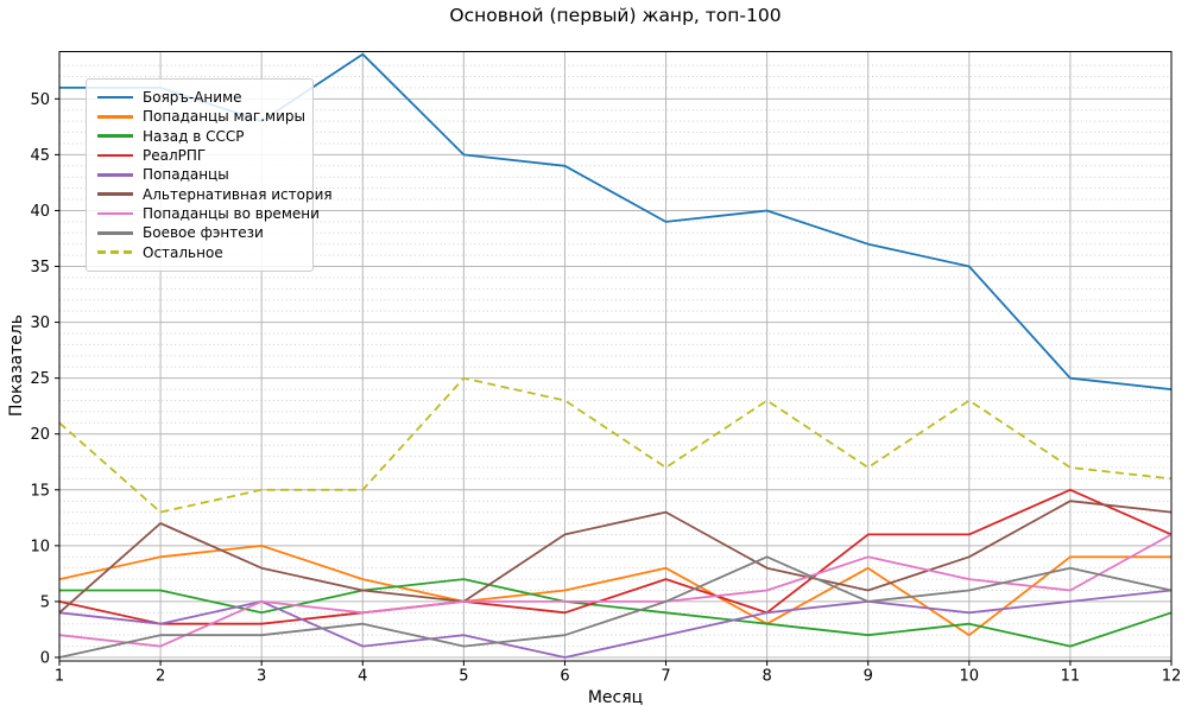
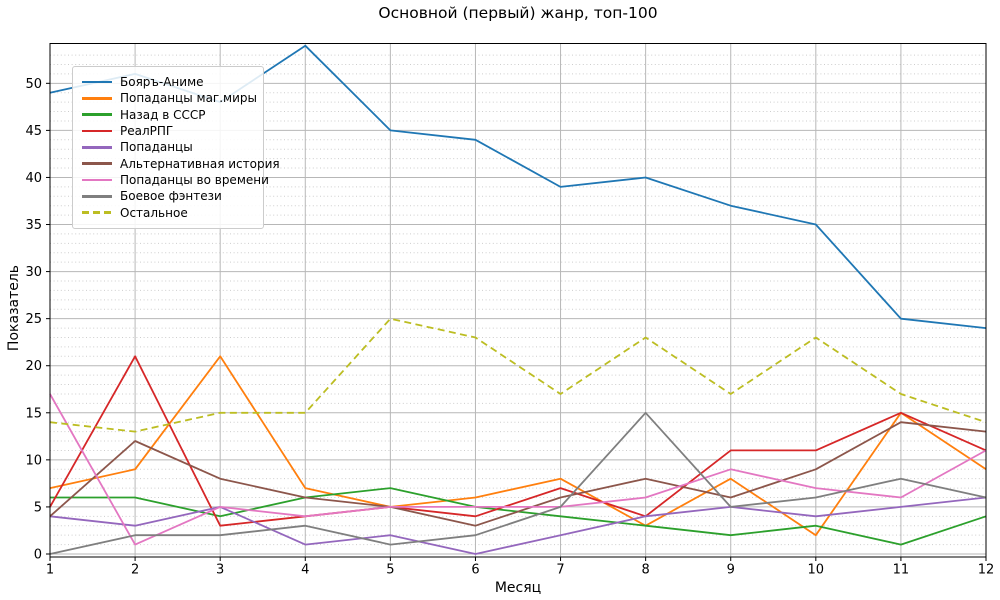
Бояръ-Аниме/1: 51 -> 49
Попаданцы во времени/1: 2 -> 17
Остальное/1: 21 -> 14
РеалРПГ/2: 3 -> 21
Попаданцы маг.миры/3: 10 -> 21
Альтернативная история/6: 11 -> 3
Альтернативная история/7: 13 -> 6
Боевое фэнтези/8: 9 -> 15
Попаданцы маг.миры/11: 9 -> 15
Остальное/12: 16 -> 14
